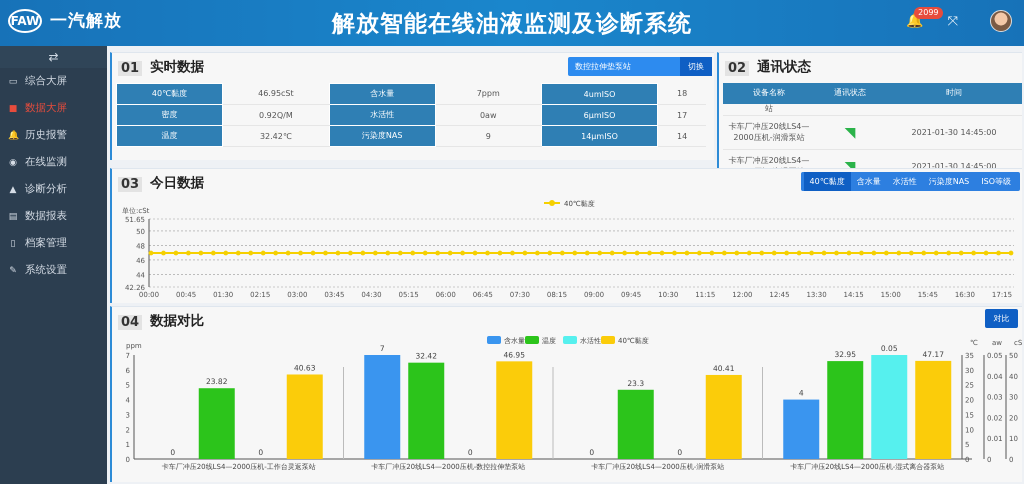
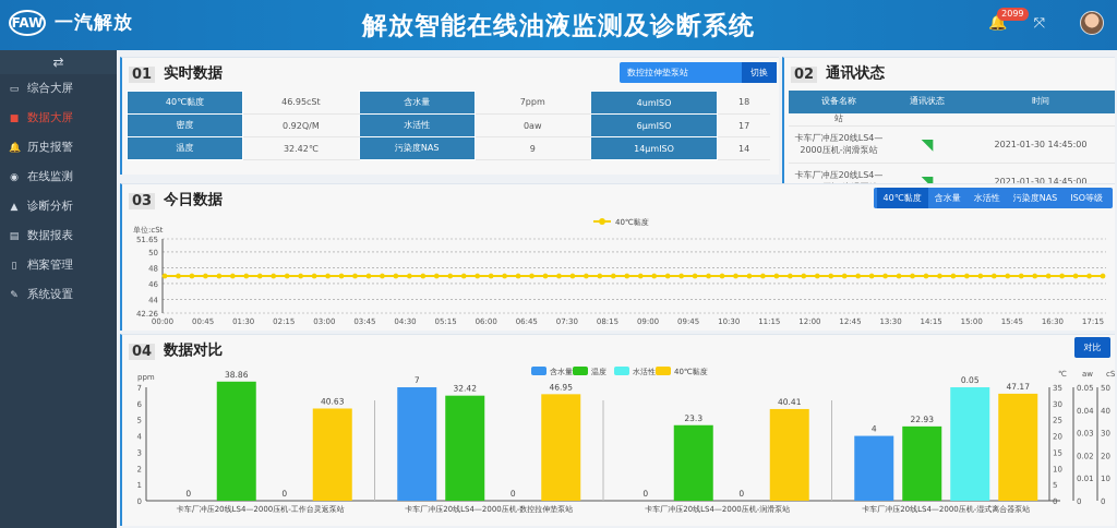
数据对比/温度/卡车厂冲压20线LS4—2000压机-工作台灵返泵站: 23.82 -> 38.86
数据对比/温度/卡车厂冲压20线LS4—2000压机-湿式离合器泵站: 32.95 -> 22.93
